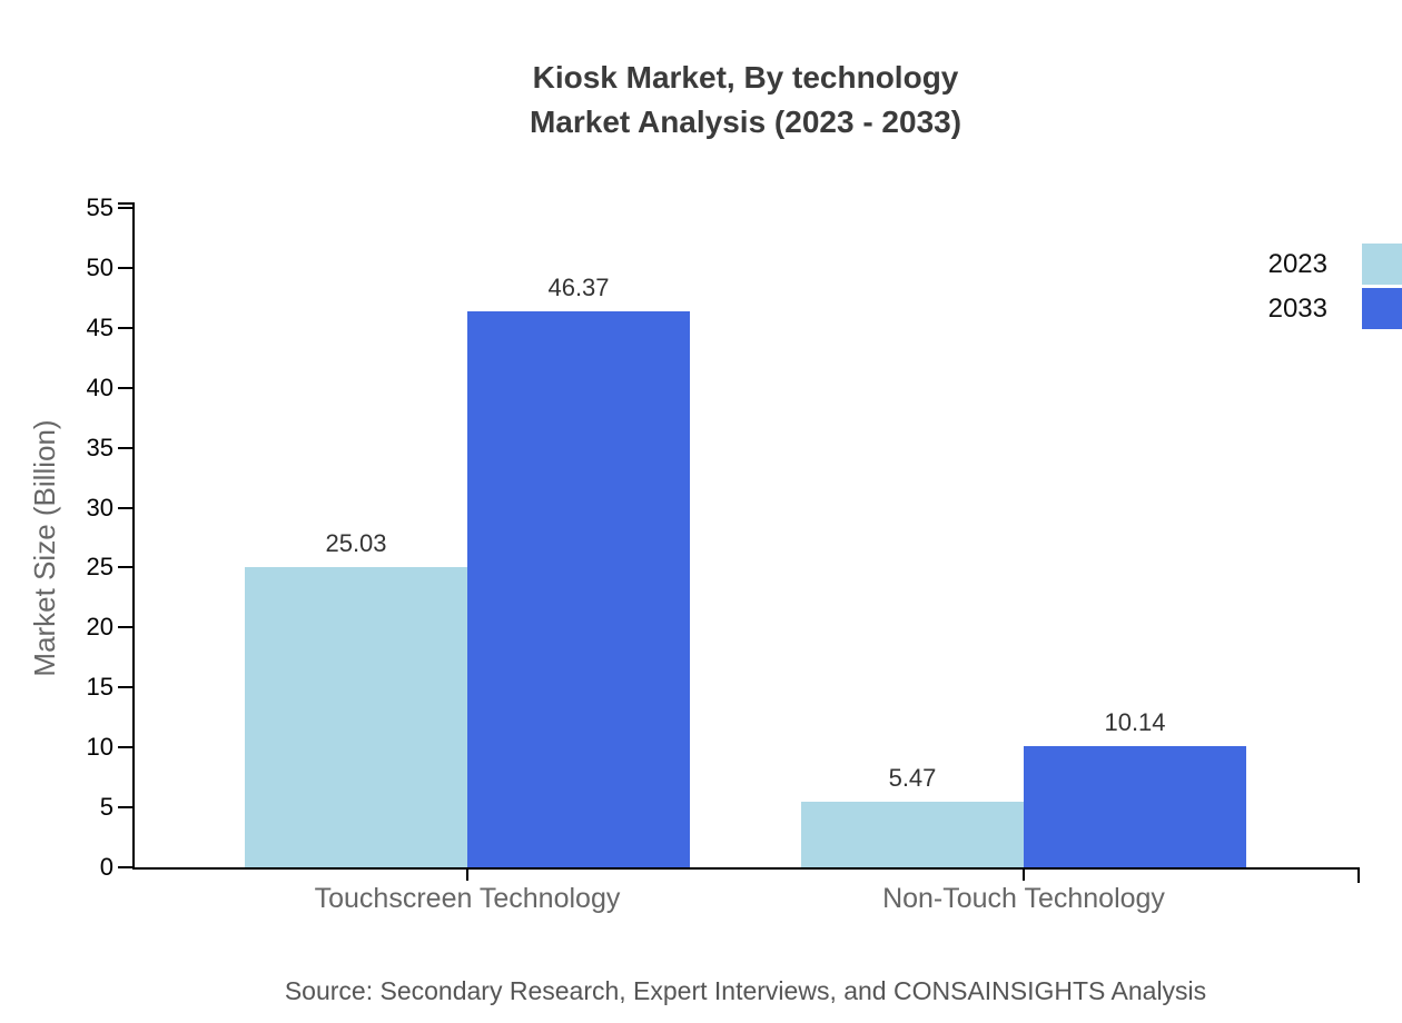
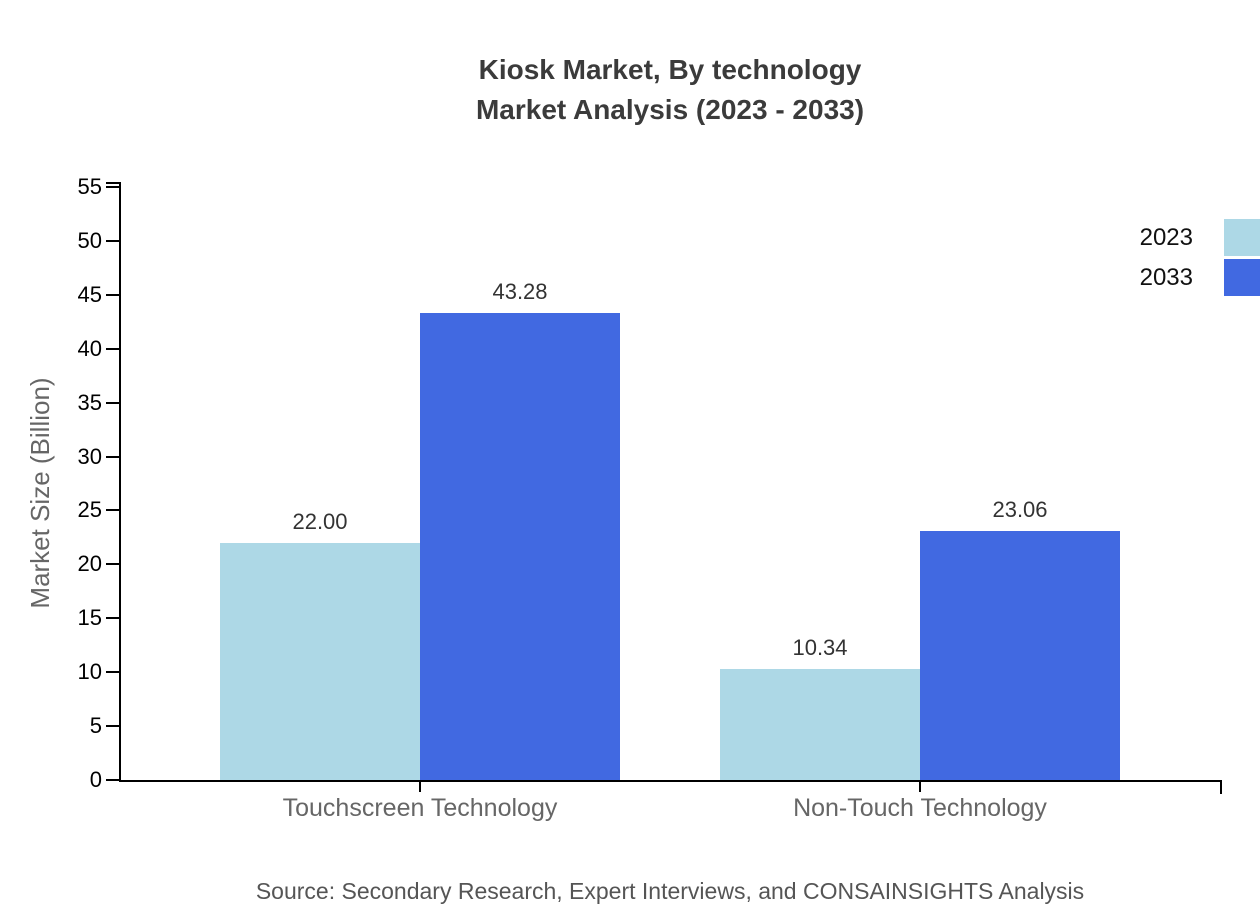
2023/Touchscreen Technology: 25.03 -> 22.00
2033/Touchscreen Technology: 46.37 -> 43.28
2023/Non-Touch Technology: 5.47 -> 10.34
2033/Non-Touch Technology: 10.14 -> 23.06
